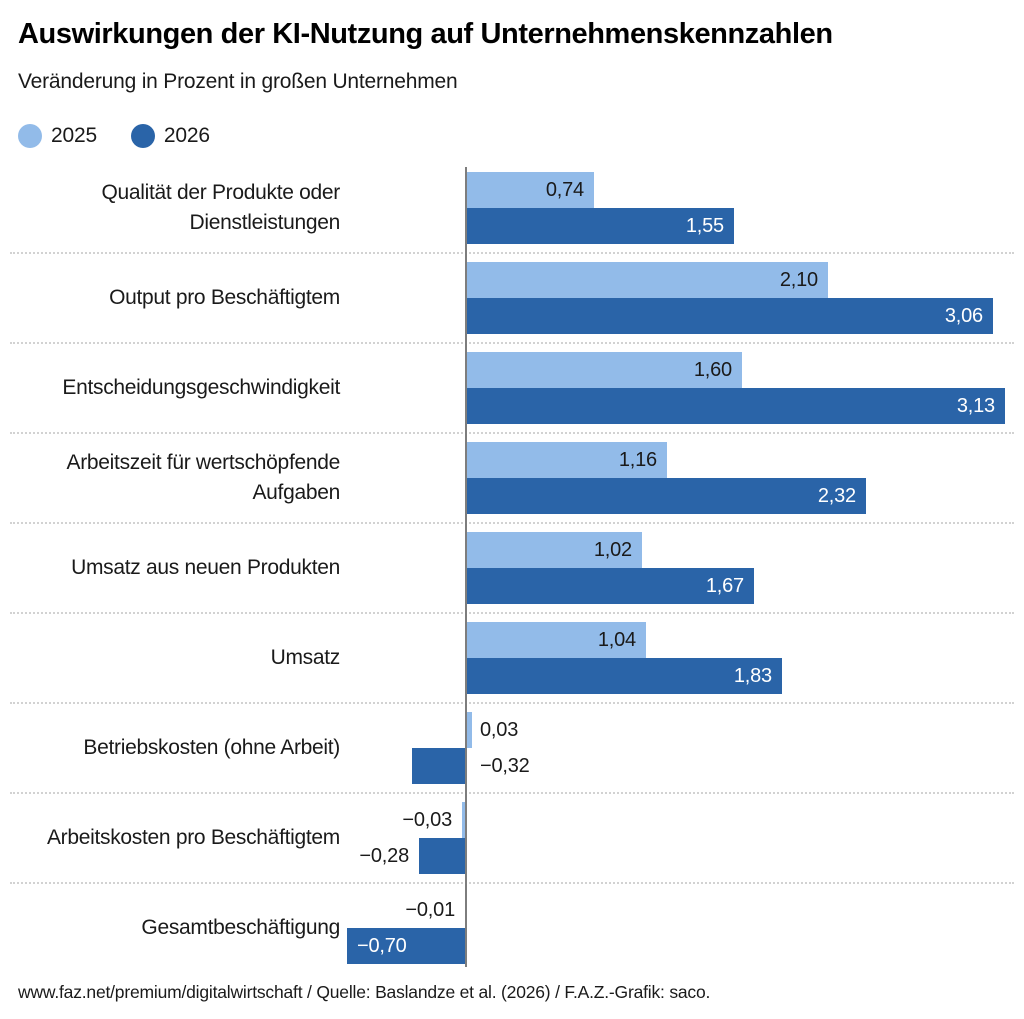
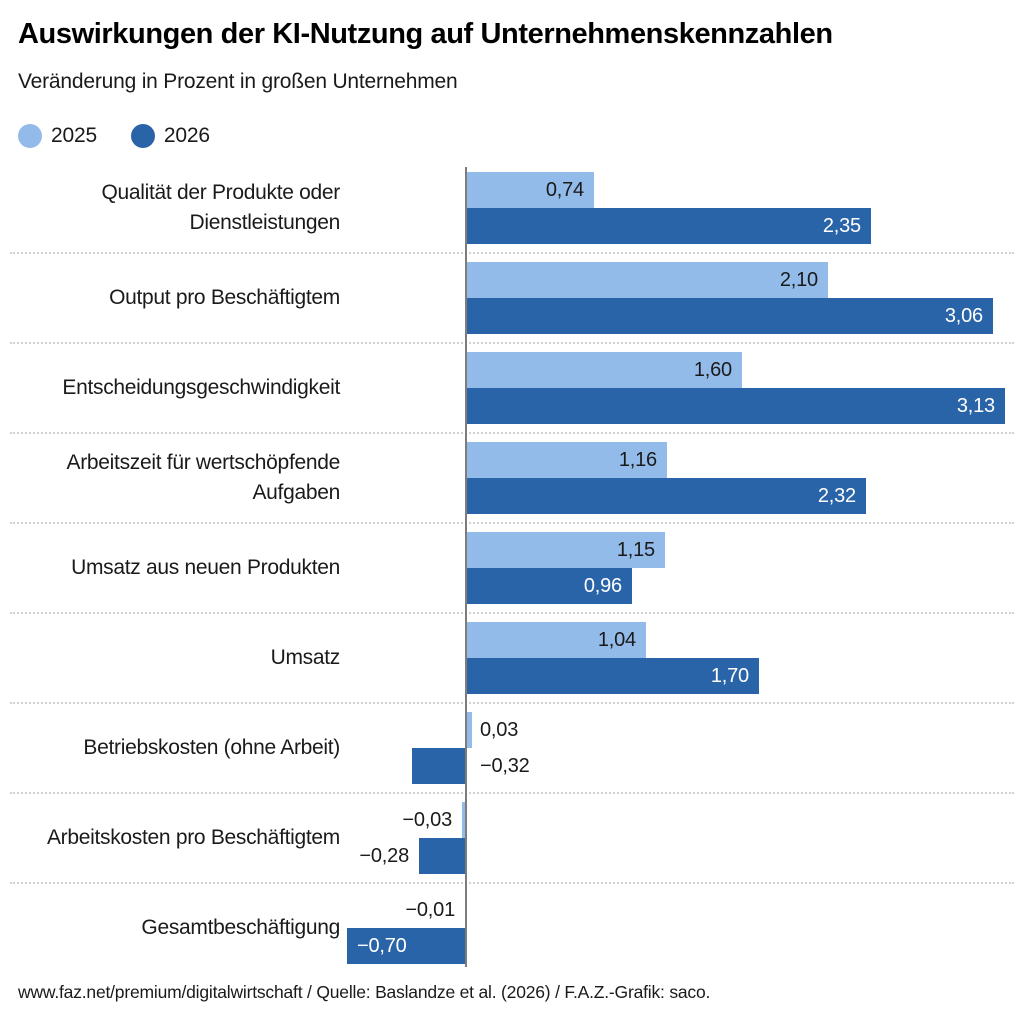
2026/Qualität der Produkte oder Dienstleistungen: 1,55 -> 2,35
2025/Umsatz aus neuen Produkten: 1,02 -> 1,15
2026/Umsatz aus neuen Produkten: 1,67 -> 0,96
2026/Umsatz: 1,83 -> 1,70
